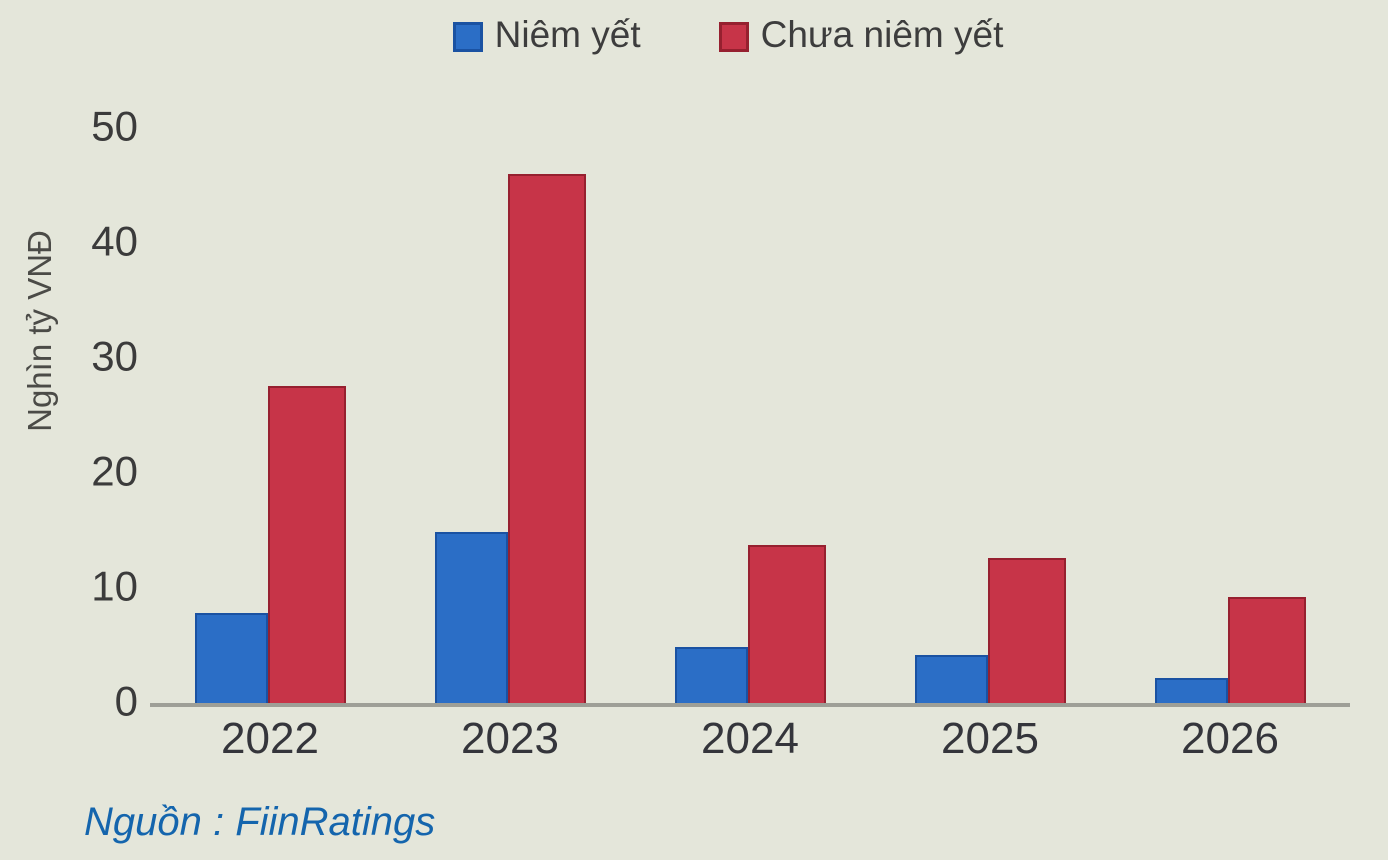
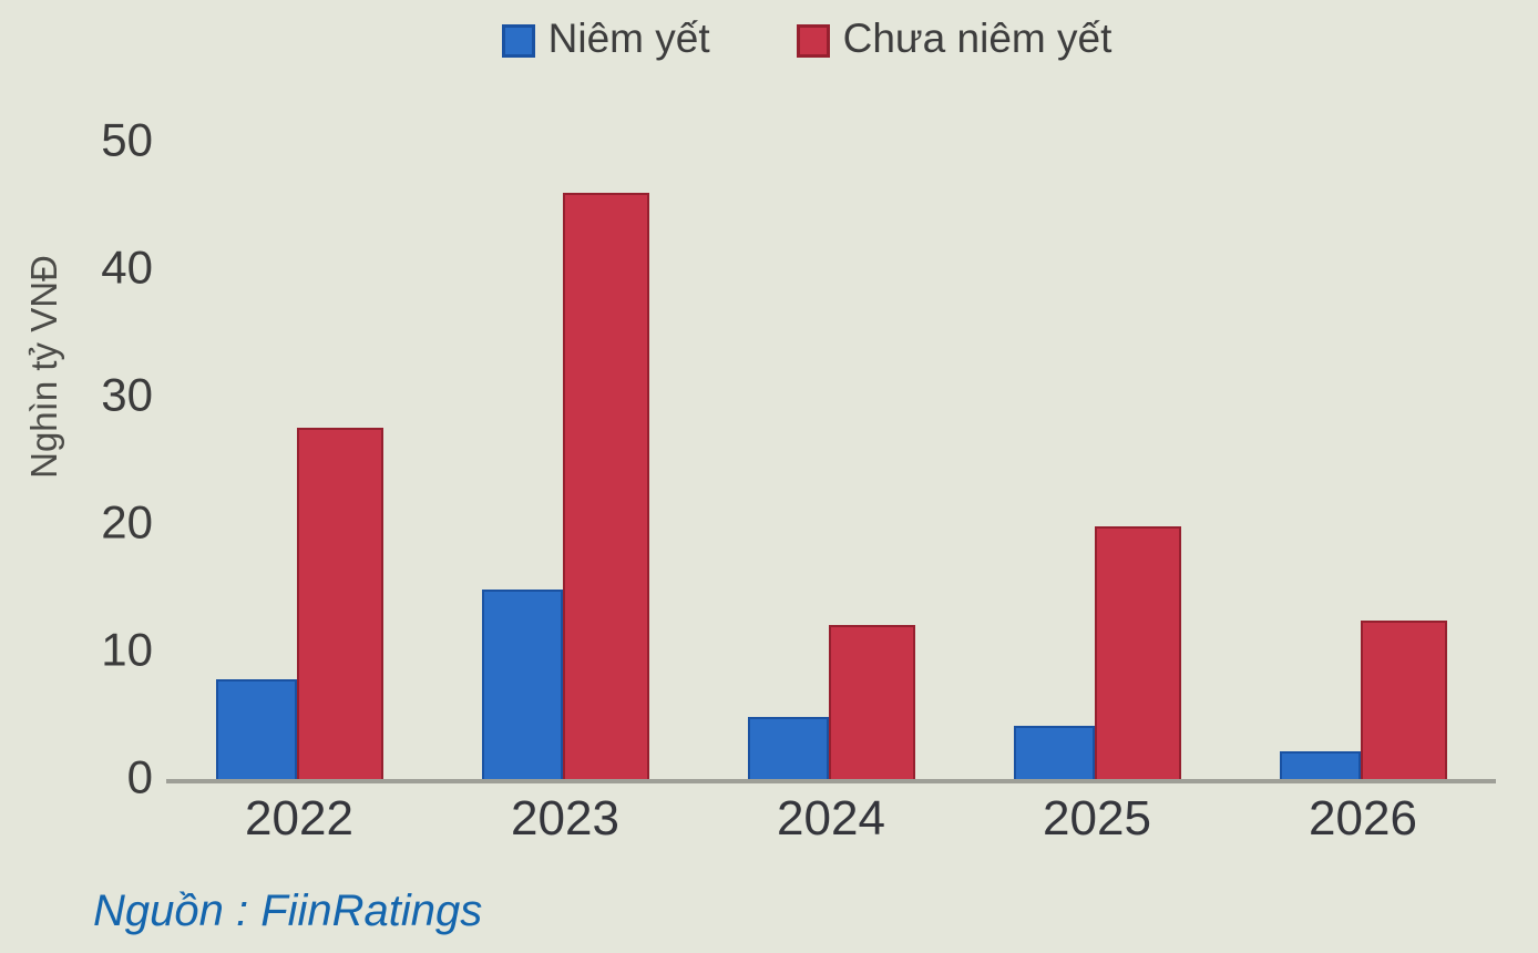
Chưa niêm yết/2024: 13.7 -> 12.1
Chưa niêm yết/2025: 12.6 -> 19.8
Chưa niêm yết/2026: 9.2 -> 12.4
